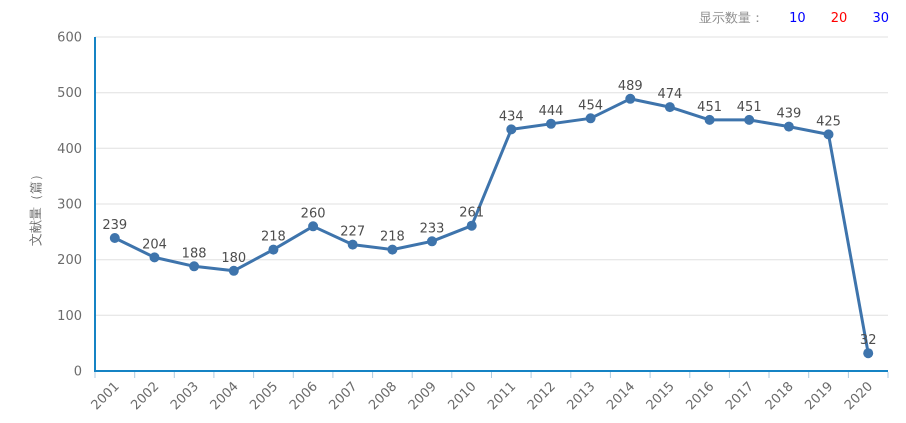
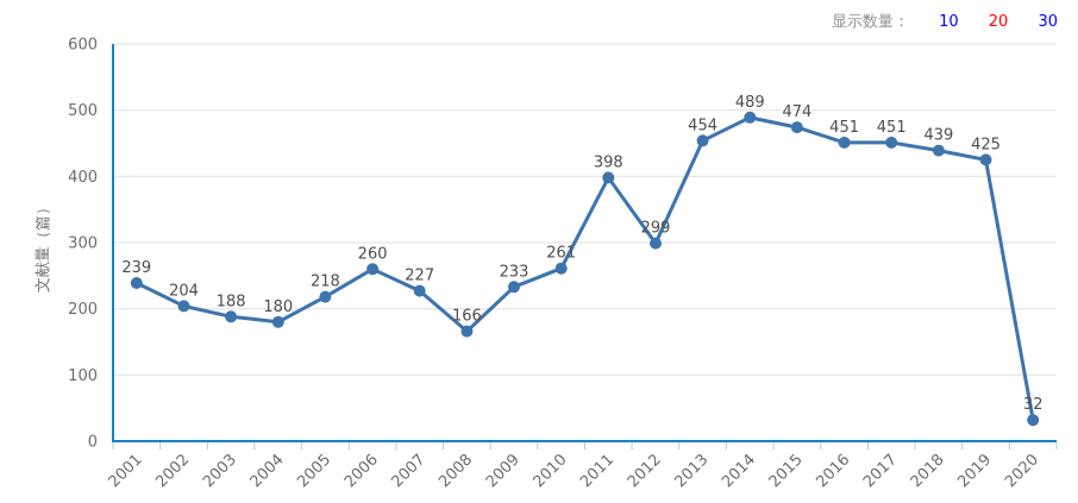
2008: 218 -> 166
2011: 434 -> 398
2012: 444 -> 299
